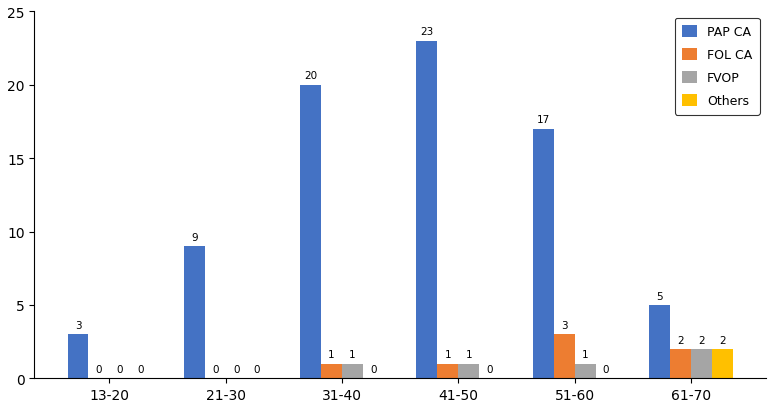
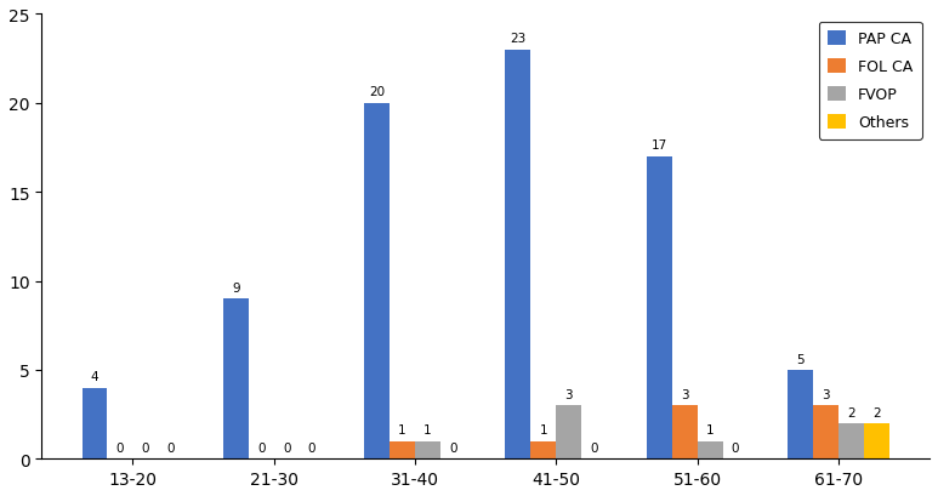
PAP CA/13-20: 3 -> 4
FVOP/41-50: 1 -> 3
FOL CA/61-70: 2 -> 3
